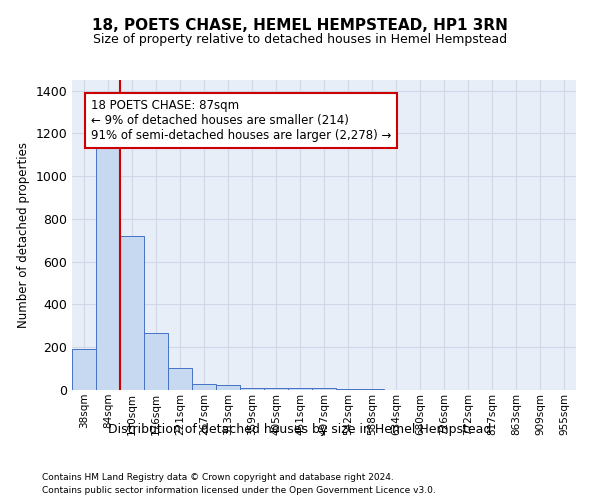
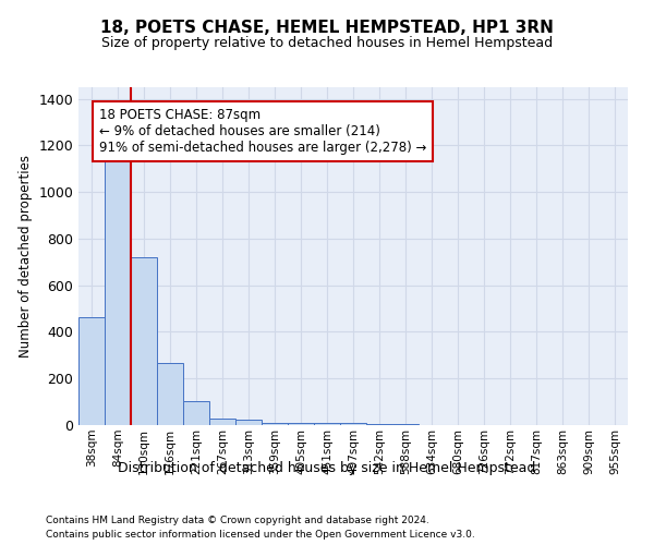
38sqm: 190 -> 465
